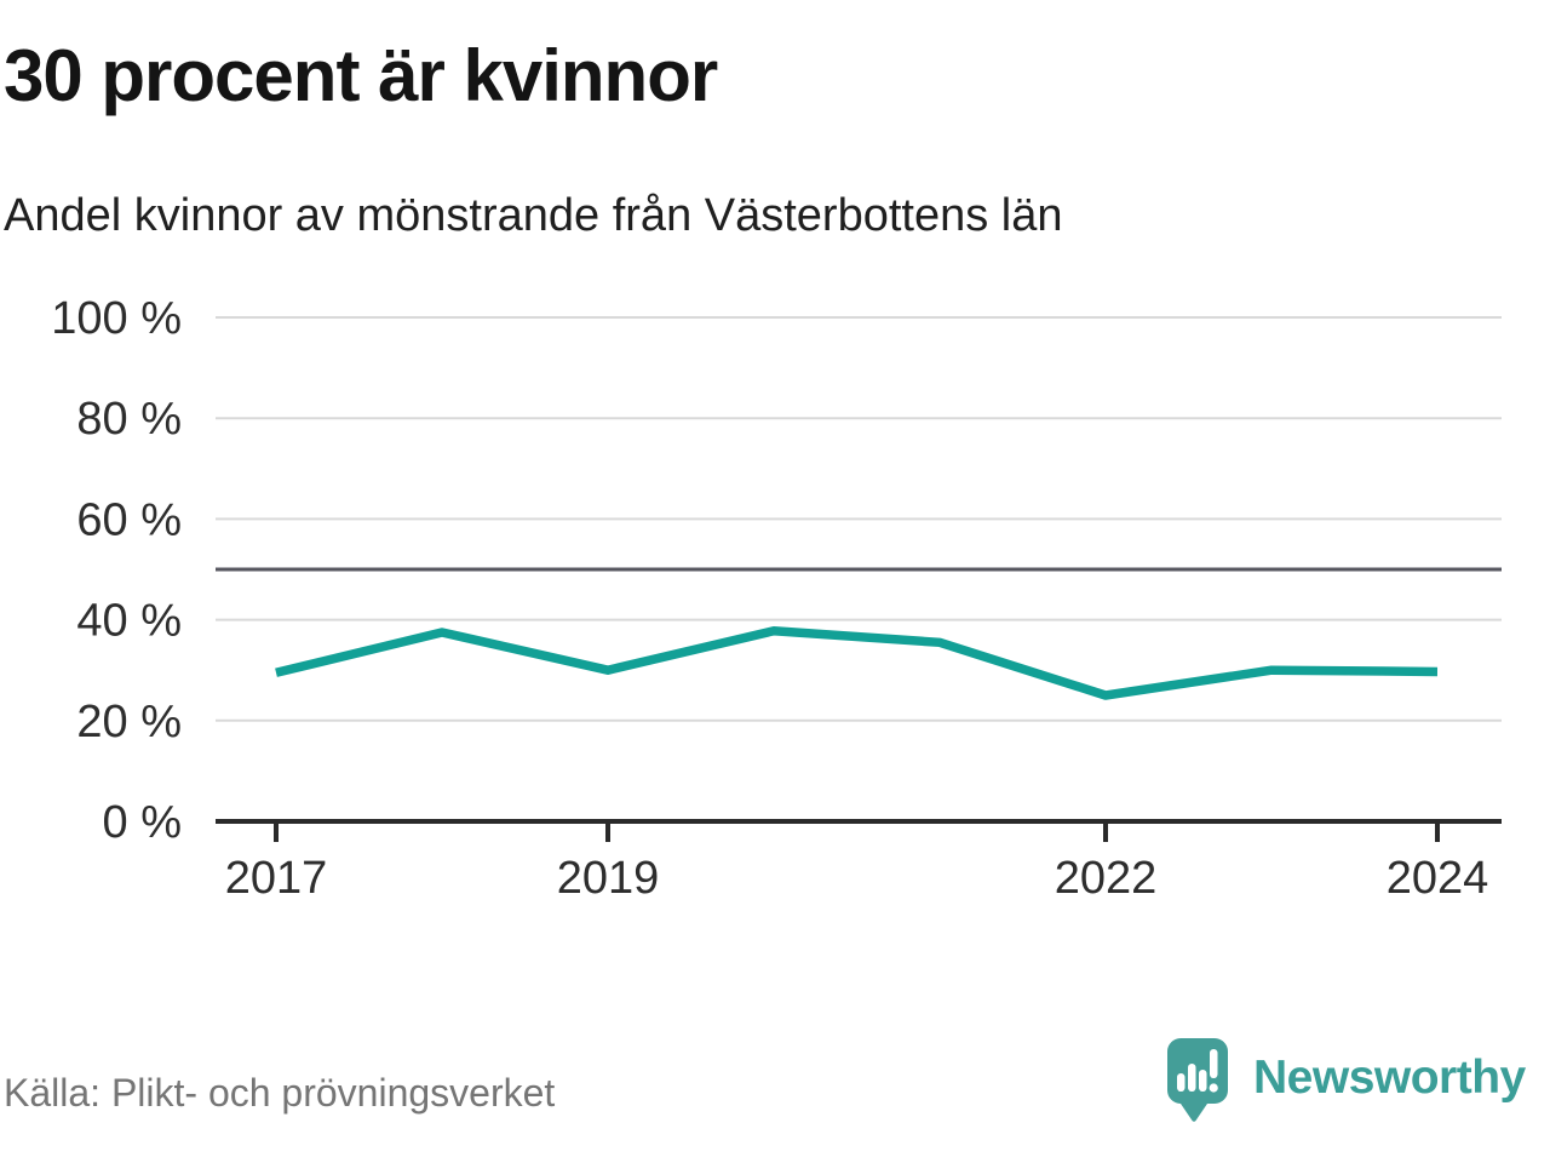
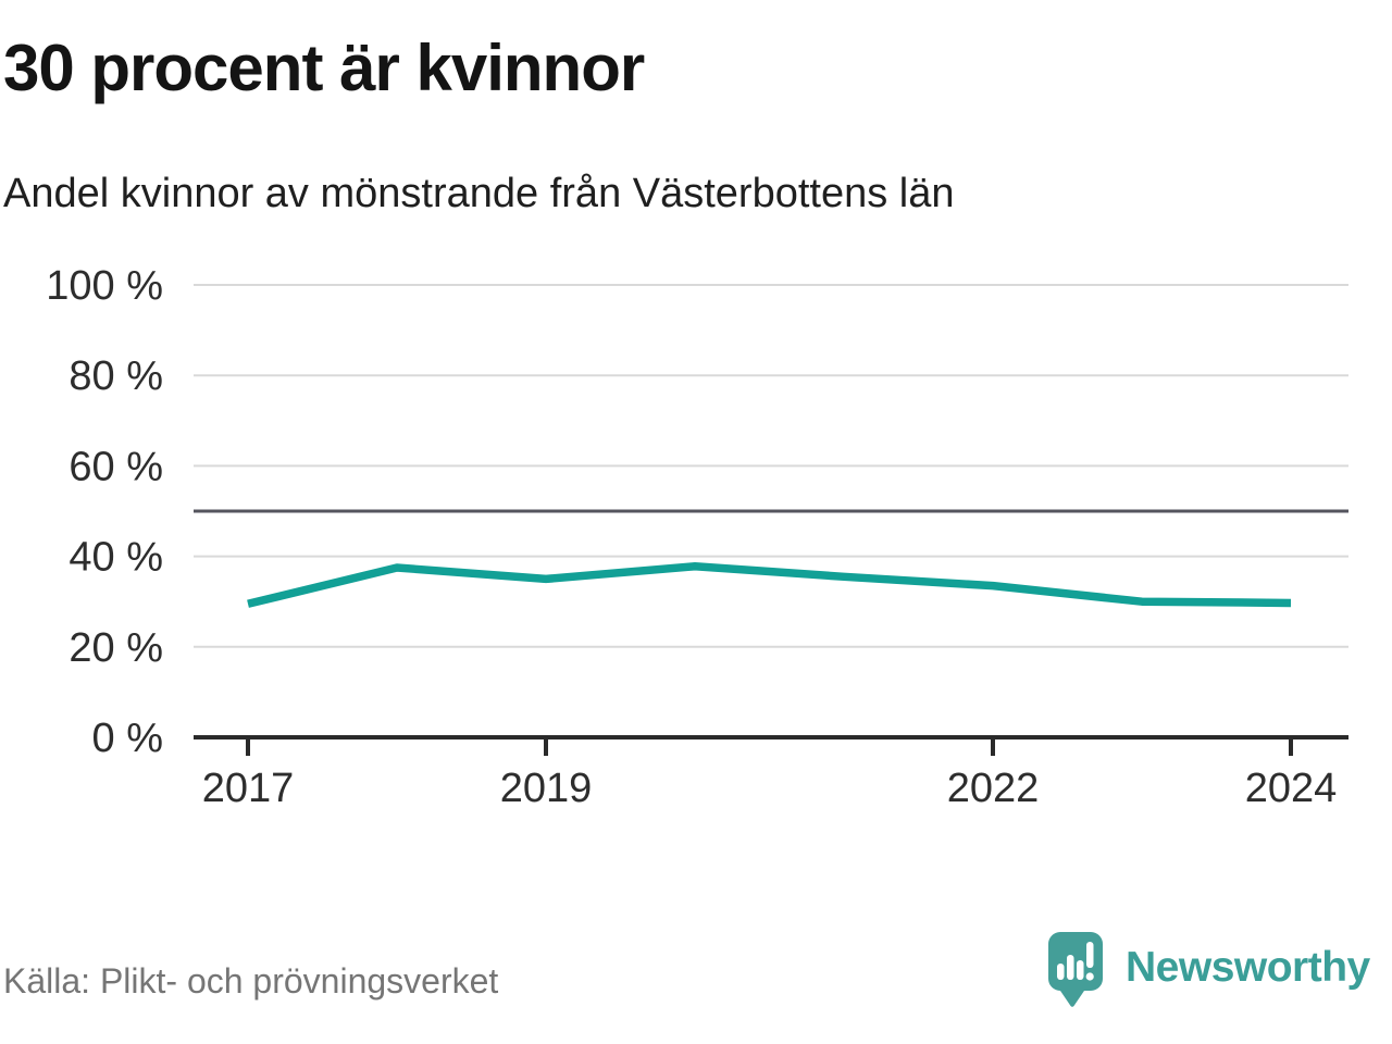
2019: 30% -> 35%
2022: 25% -> 34%
